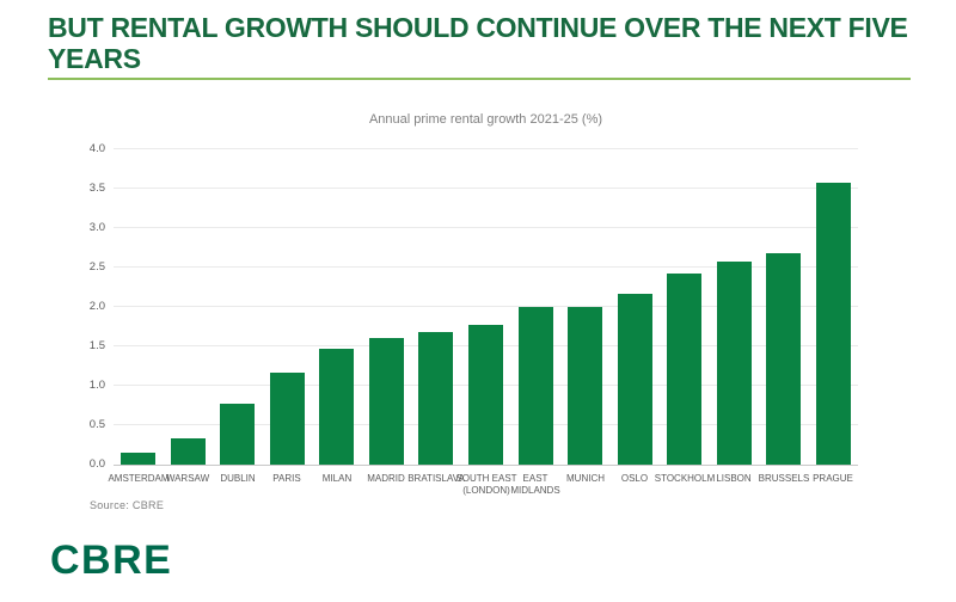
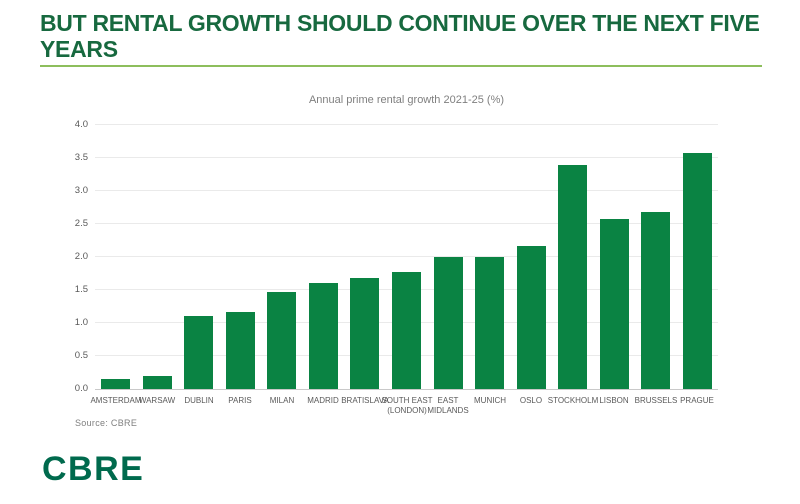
WARSAW: 0.3 -> 0.2
DUBLIN: 0.8 -> 1.1
STOCKHOLM: 2.4 -> 3.4
